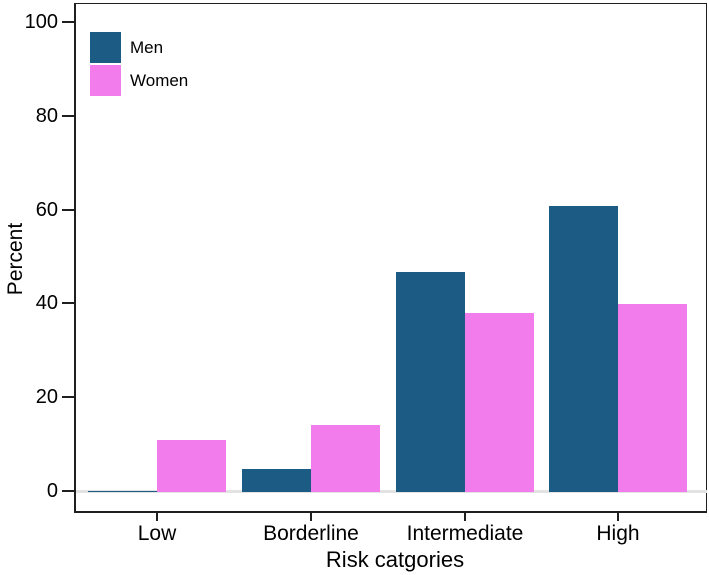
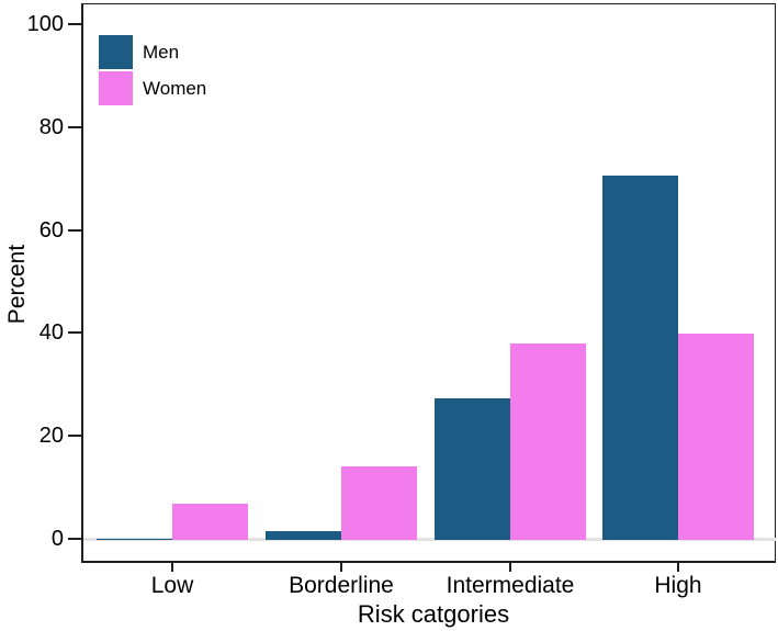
Women/Low: 11 -> 7
Men/Borderline: 5 -> 2
Men/Intermediate: 47 -> 28
Men/High: 61 -> 71
